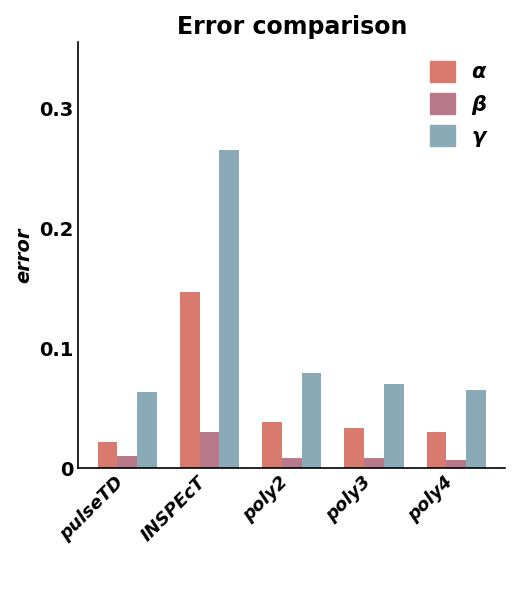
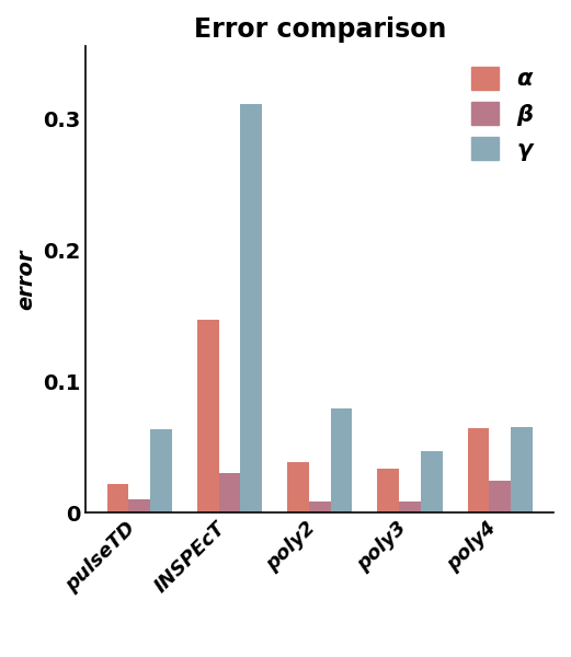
γ/INSPEcT: 0.265 -> 0.311
γ/poly3: 0.070 -> 0.047
α/poly4: 0.030 -> 0.064
β/poly4: 0.007 -> 0.024
